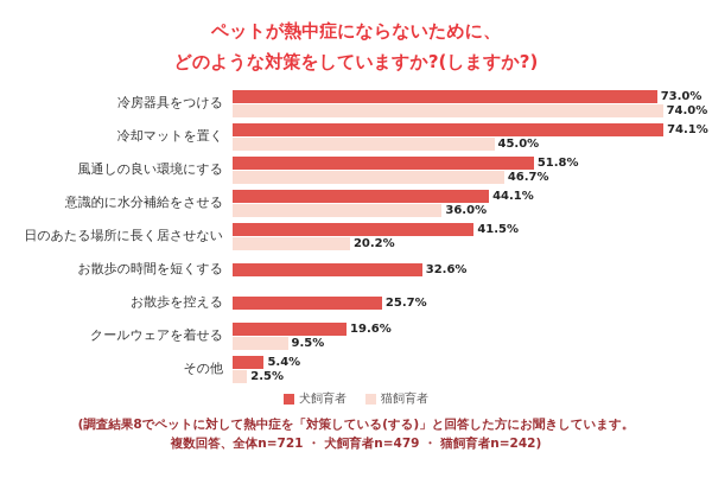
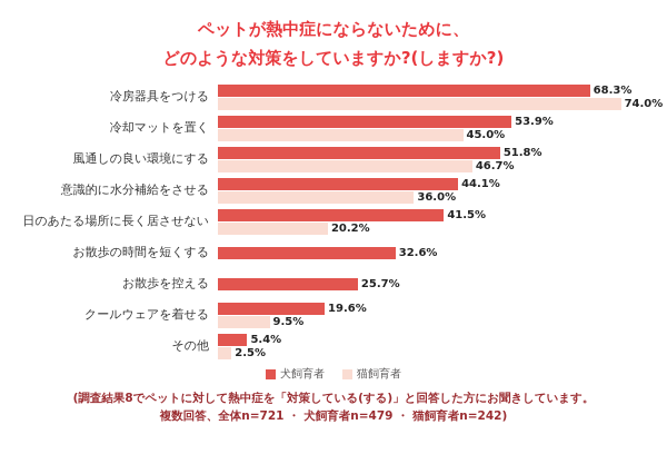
犬飼育者/冷房器具をつける: 73.0% -> 68.3%
犬飼育者/冷却マットを置く: 74.1% -> 53.9%
